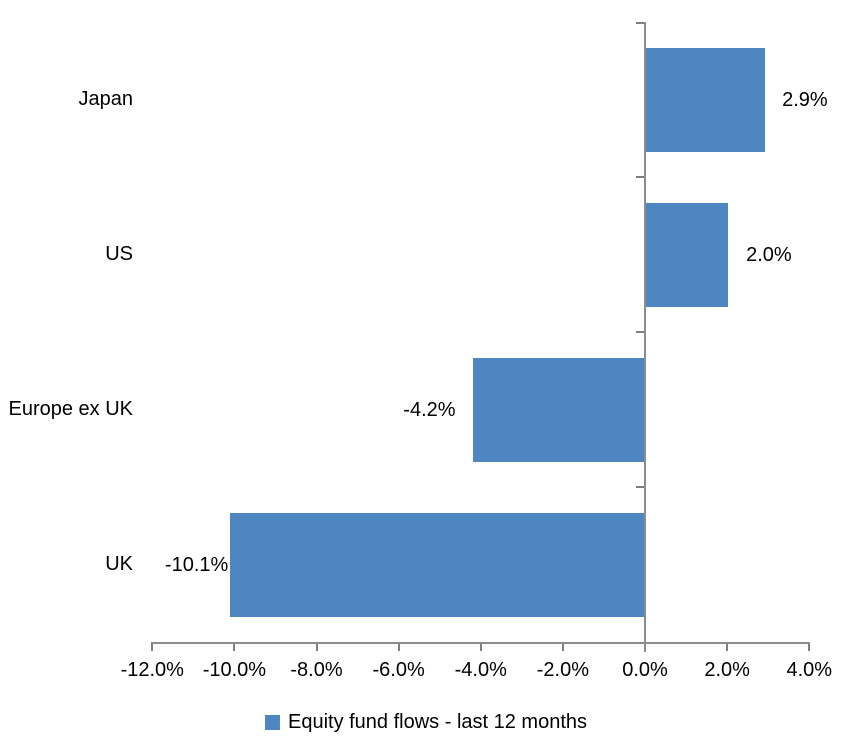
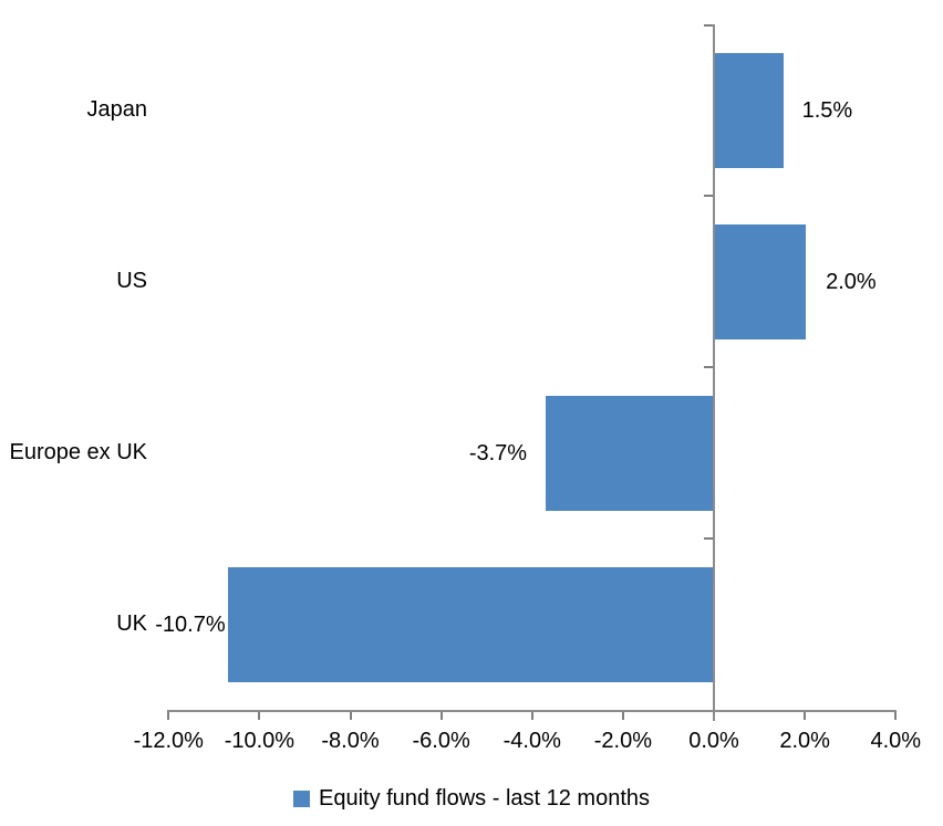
Japan: 2.9% -> 1.5%
Europe ex UK: -4.2% -> -3.7%
UK: -10.1% -> -10.7%
